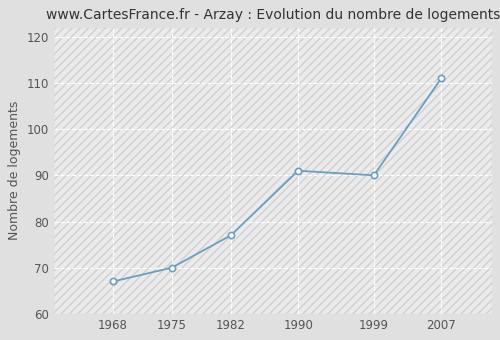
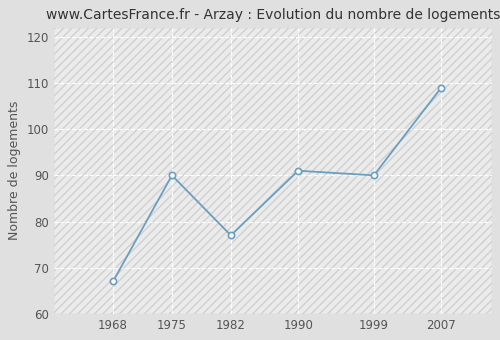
1975: 70 -> 90
2007: 111 -> 109
